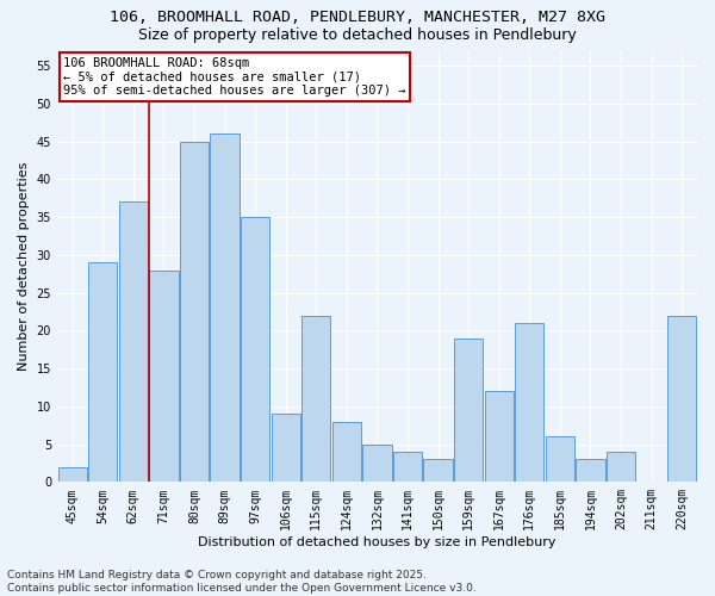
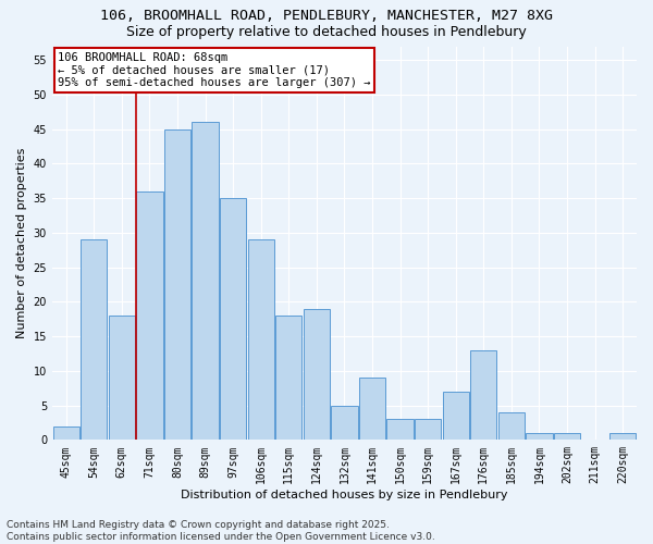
62sqm: 37 -> 18
71sqm: 28 -> 36
106sqm: 9 -> 29
115sqm: 22 -> 18
124sqm: 8 -> 19
141sqm: 4 -> 9
159sqm: 19 -> 3
167sqm: 12 -> 7
176sqm: 21 -> 13
185sqm: 6 -> 4
194sqm: 3 -> 1
202sqm: 4 -> 1
220sqm: 22 -> 1
